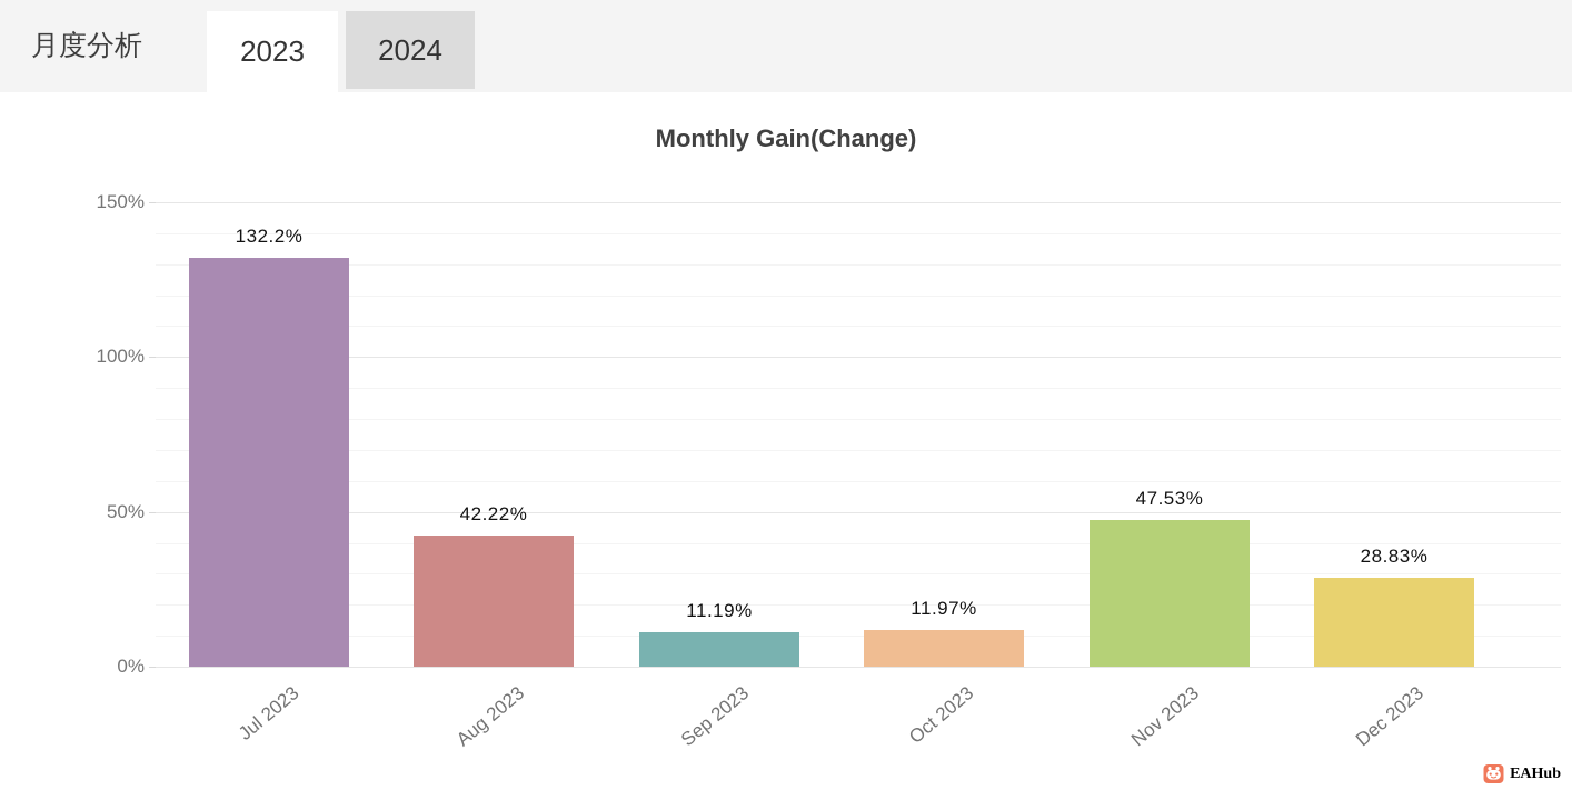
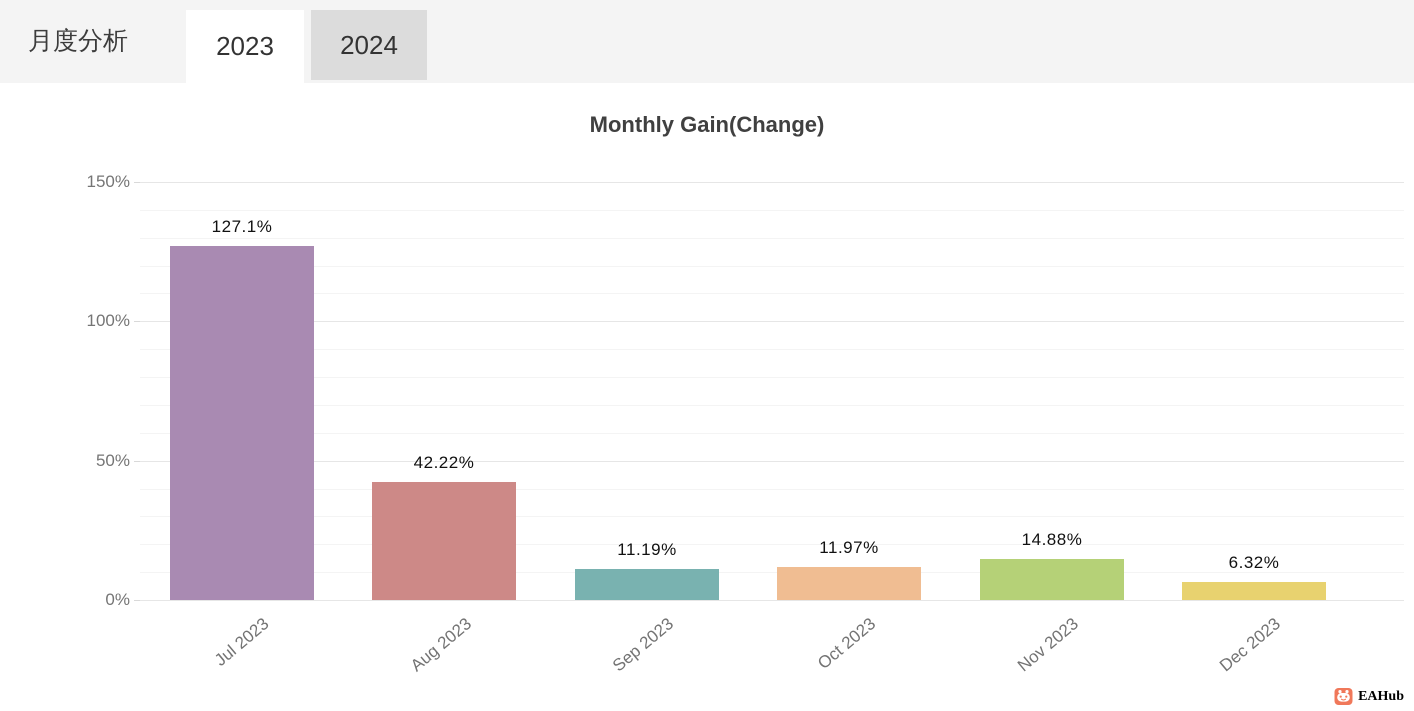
Jul 2023: 132.2% -> 127.1%
Nov 2023: 47.53% -> 14.88%
Dec 2023: 28.83% -> 6.32%
